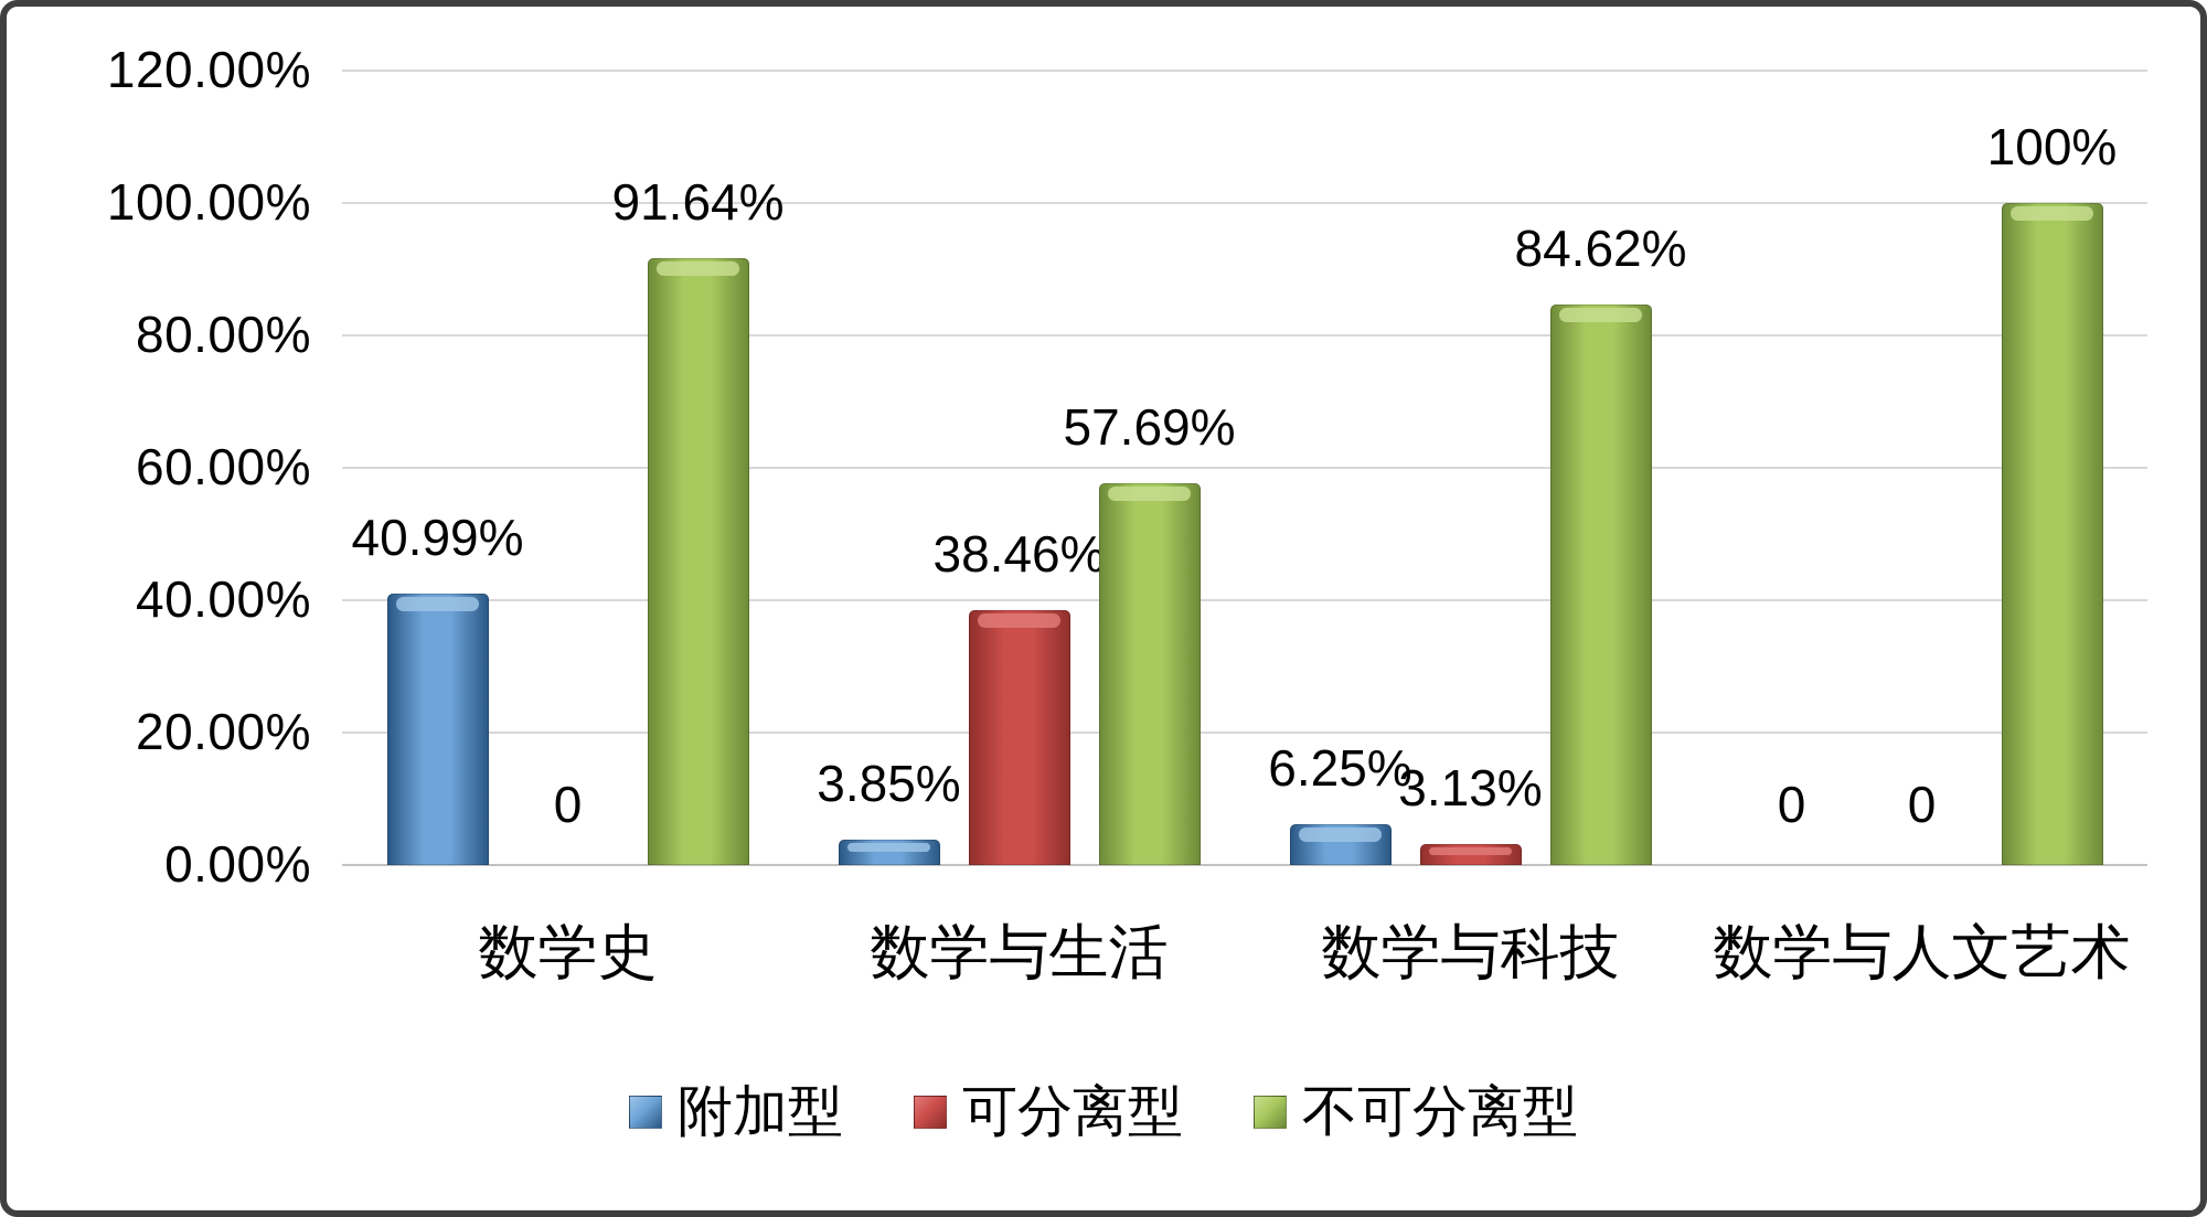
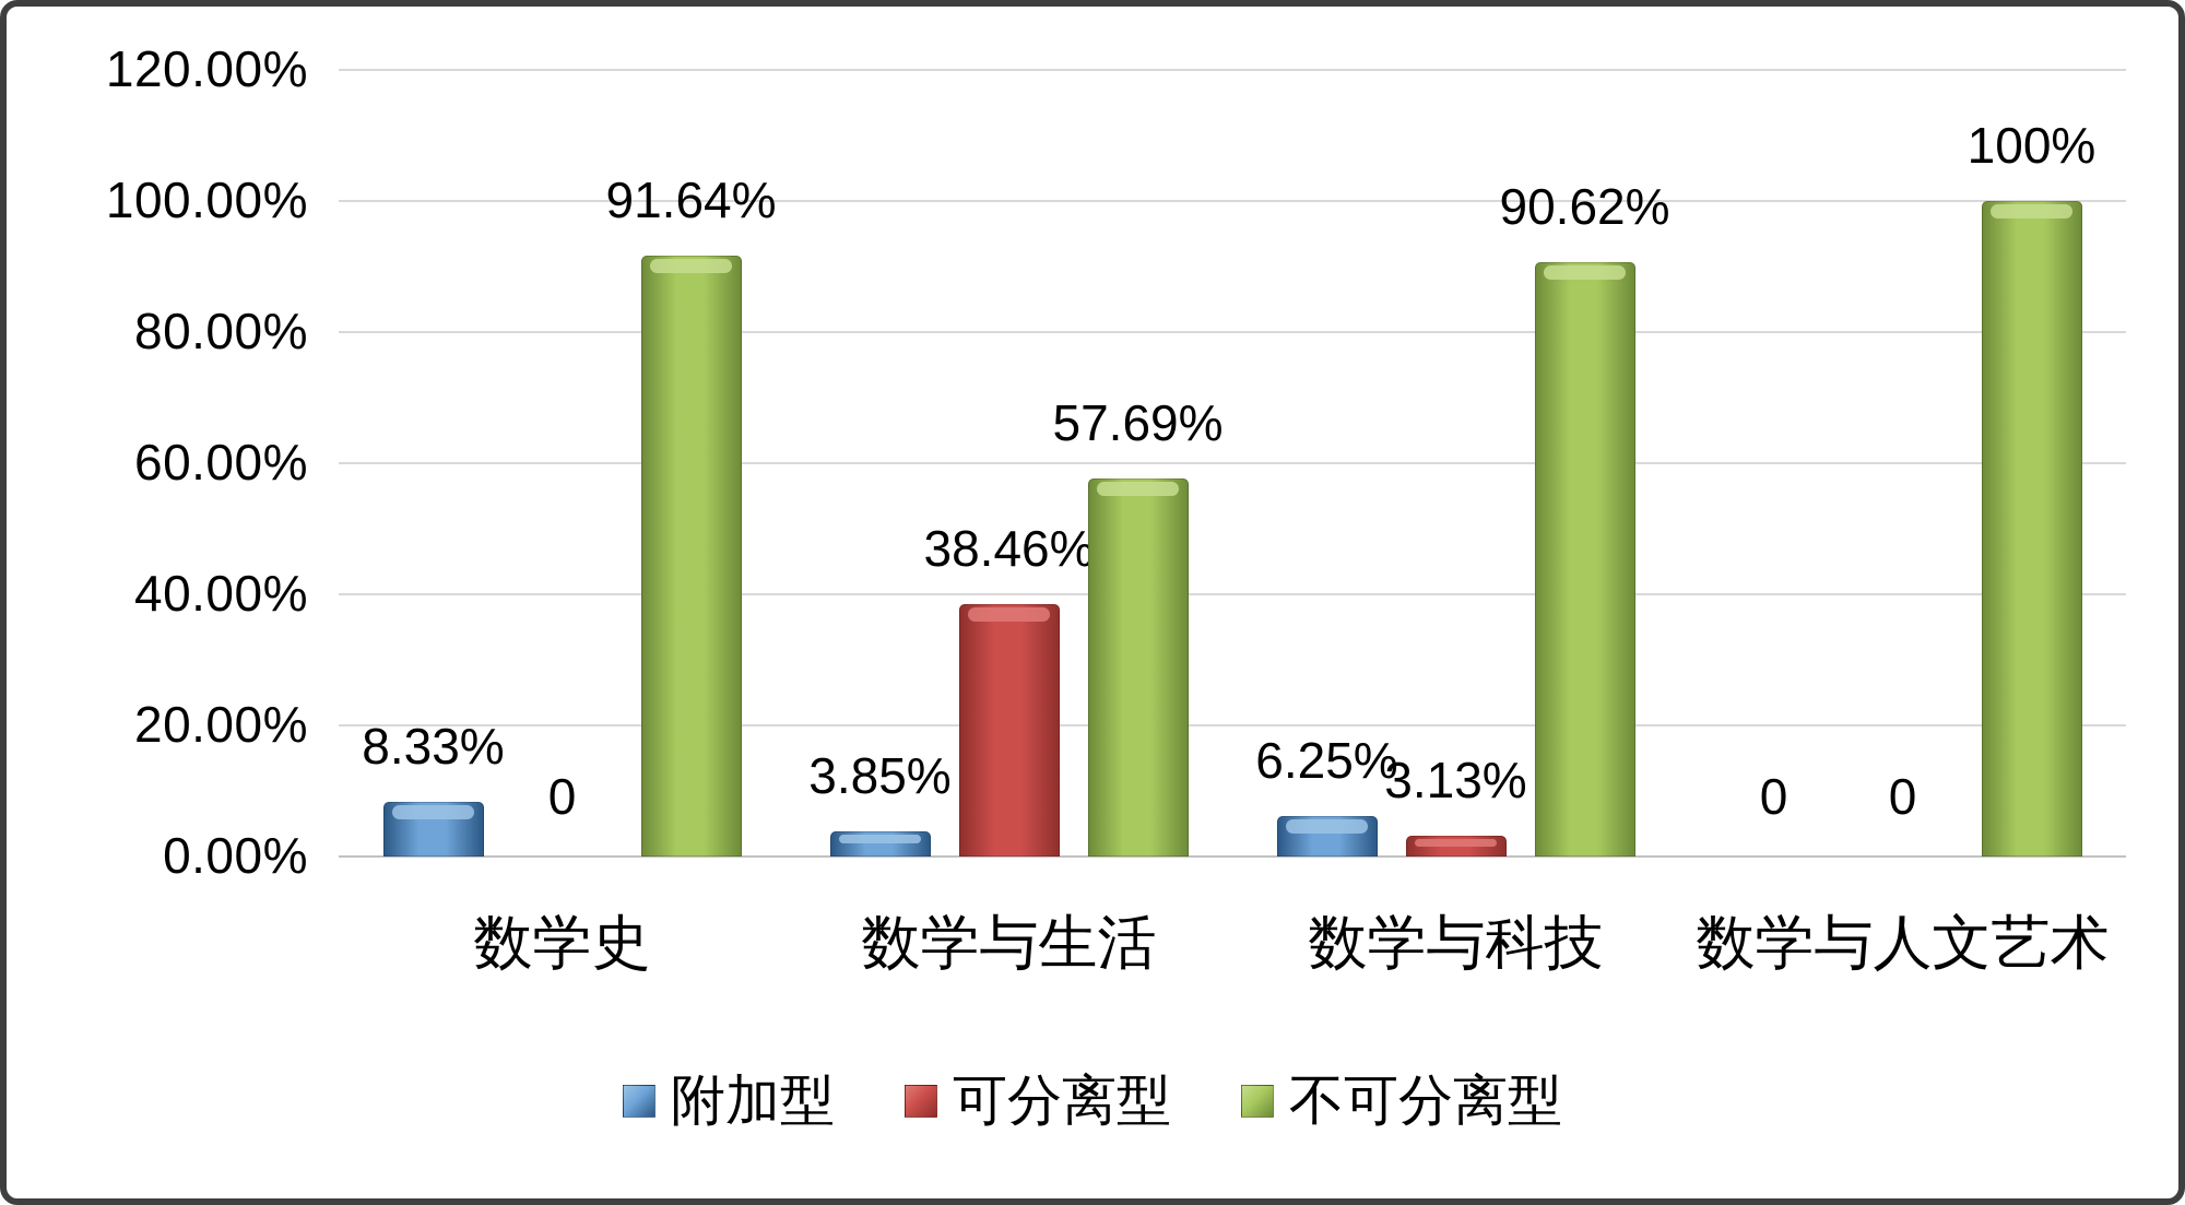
附加型/数学史: 40.99% -> 8.33%
不可分离型/数学与科技: 84.62% -> 90.62%
